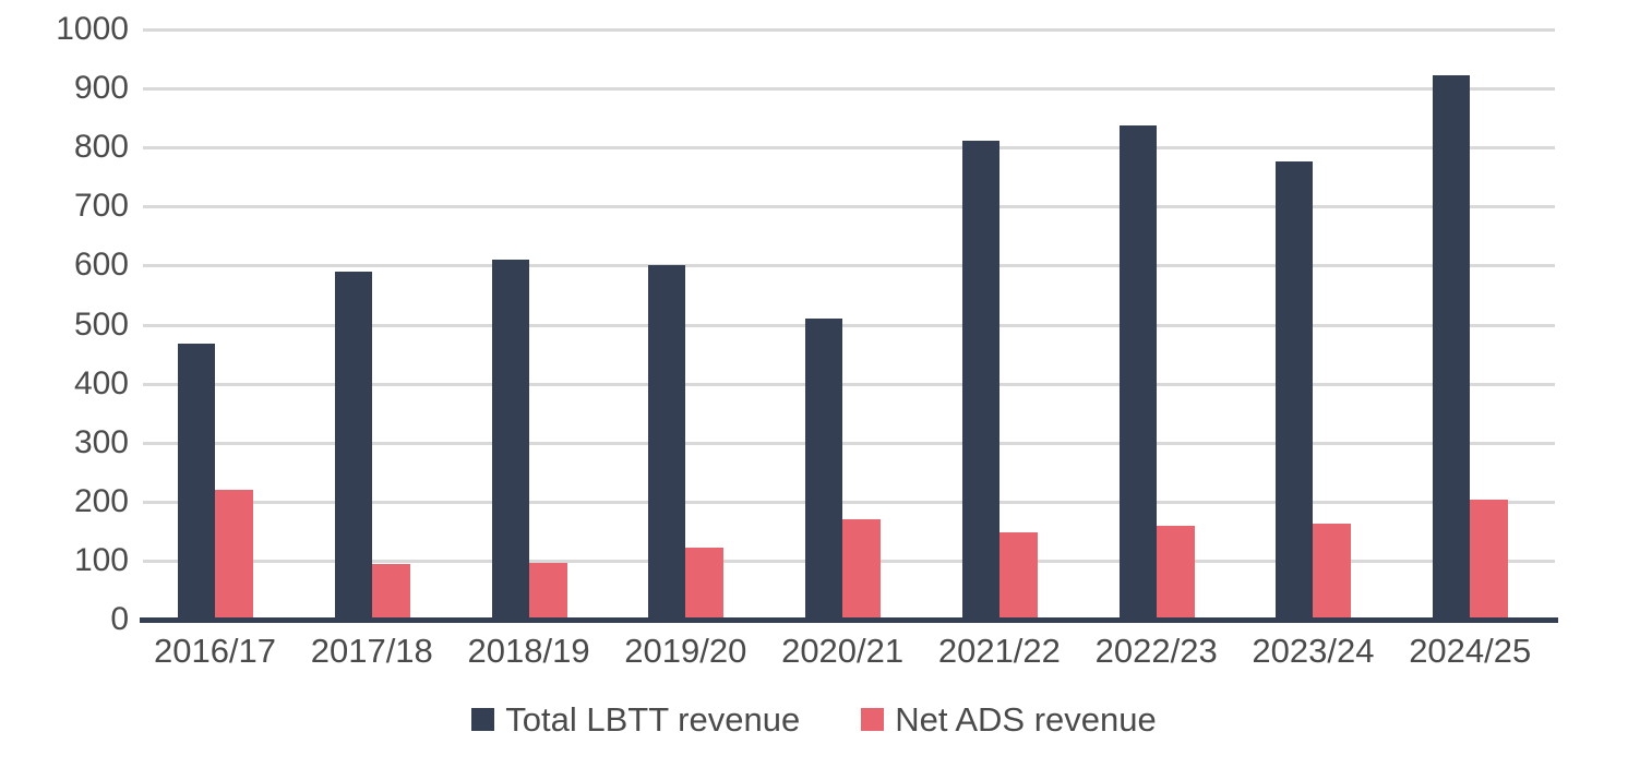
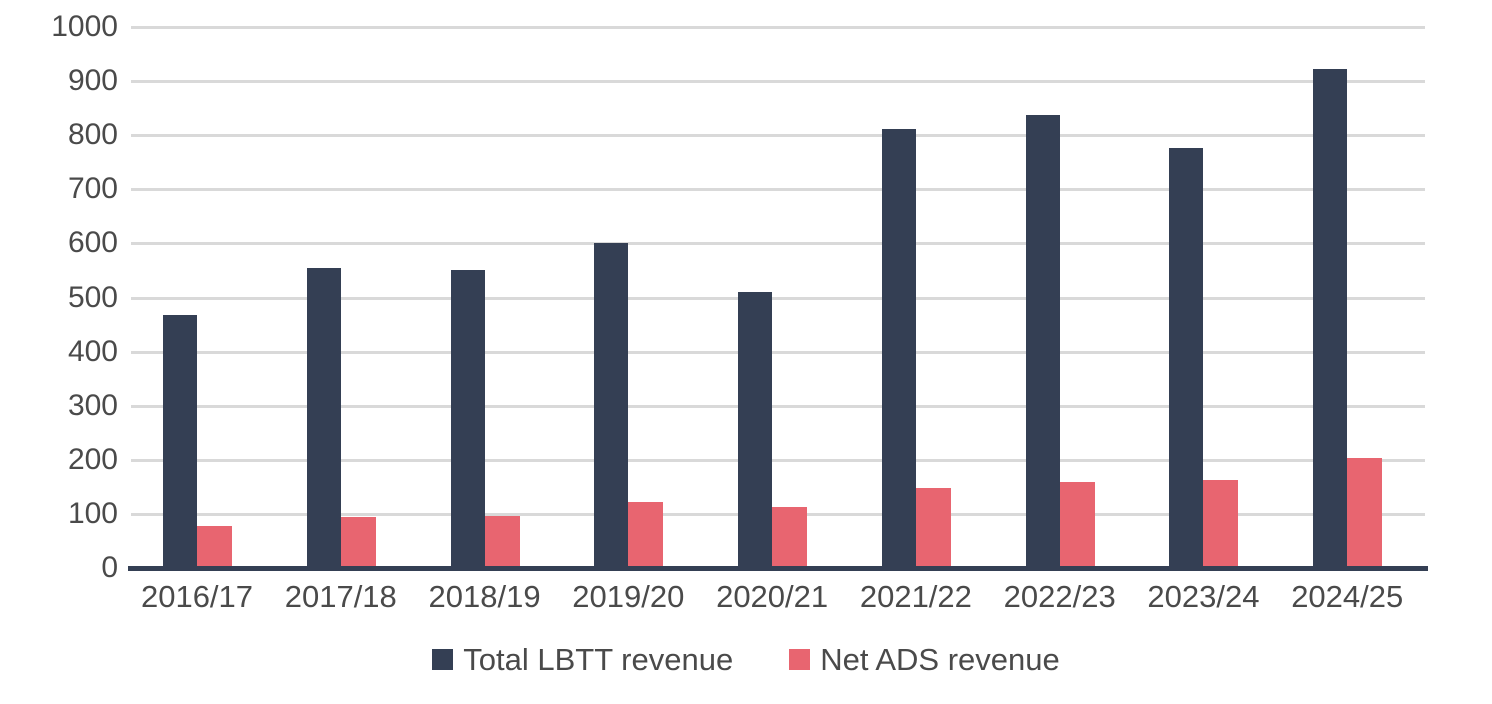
Net ADS revenue/2016/17: 220 -> 80
Total LBTT revenue/2017/18: 590 -> 550
Total LBTT revenue/2018/19: 610 -> 550
Net ADS revenue/2020/21: 170 -> 110
